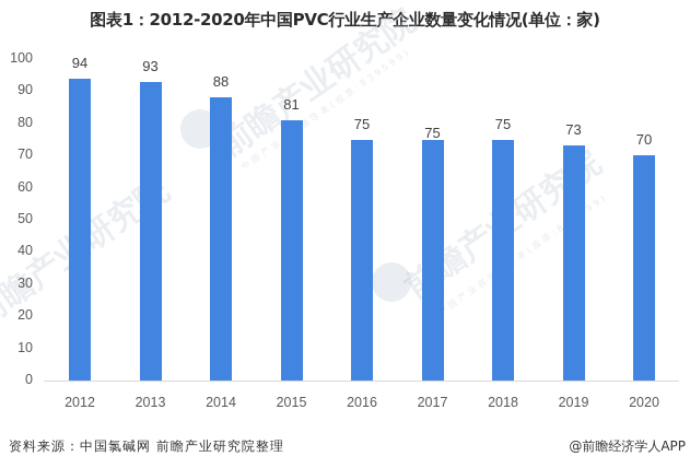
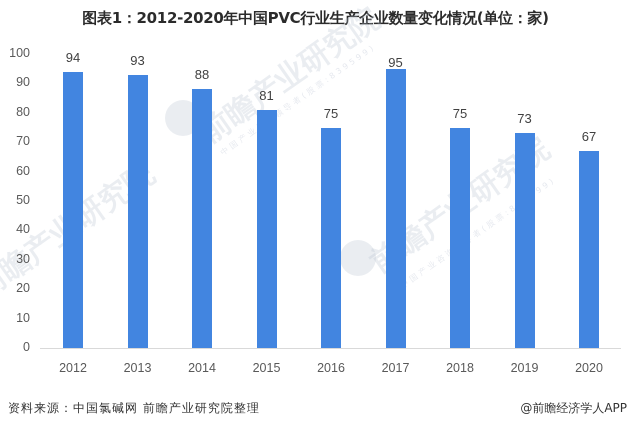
2017: 75 -> 95
2020: 70 -> 67
